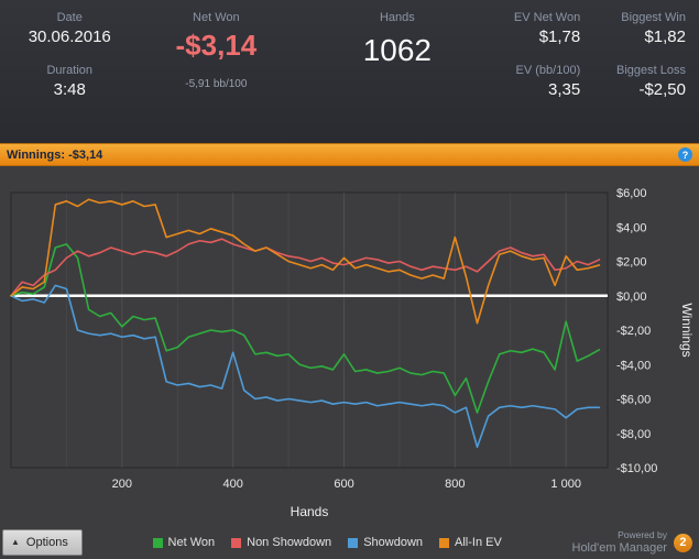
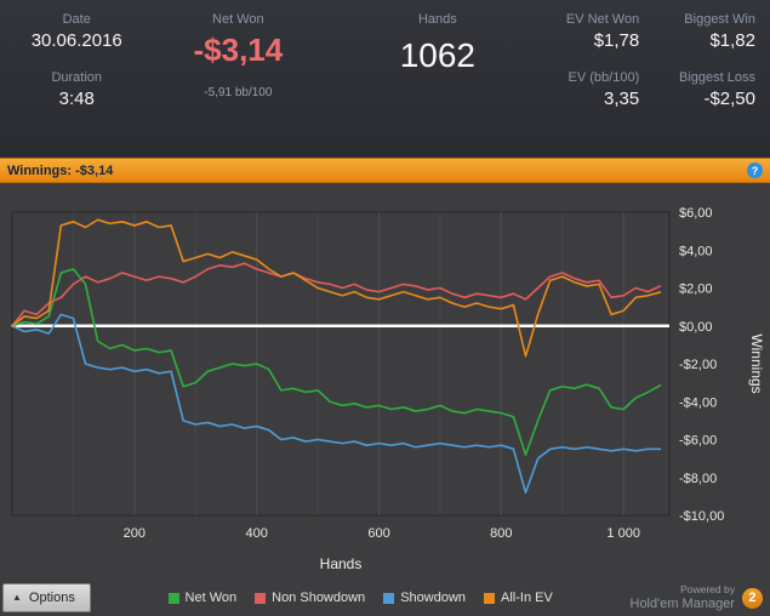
Net Won/200: -$1,8 -> -$1,3
Showdown/400: -$3,3 -> -$5,3
Net Won/600: -$3,4 -> -$4,2
All-In EV/600: $2,2 -> $1,4
Net Won/800: -$5,8 -> -$4,6
Showdown/800: -$6,8 -> -$6,3
All-In EV/800: $3,4 -> $0,9
Net Won/1000: -$1,5 -> -$4,4
Showdown/1000: -$7,1 -> -$6,5
All-In EV/1000: $2,3 -> $0,8
